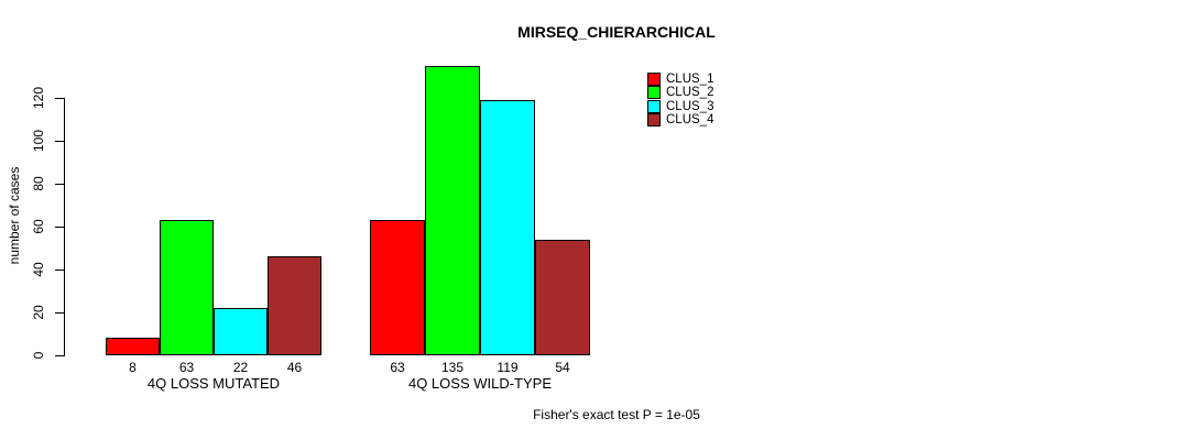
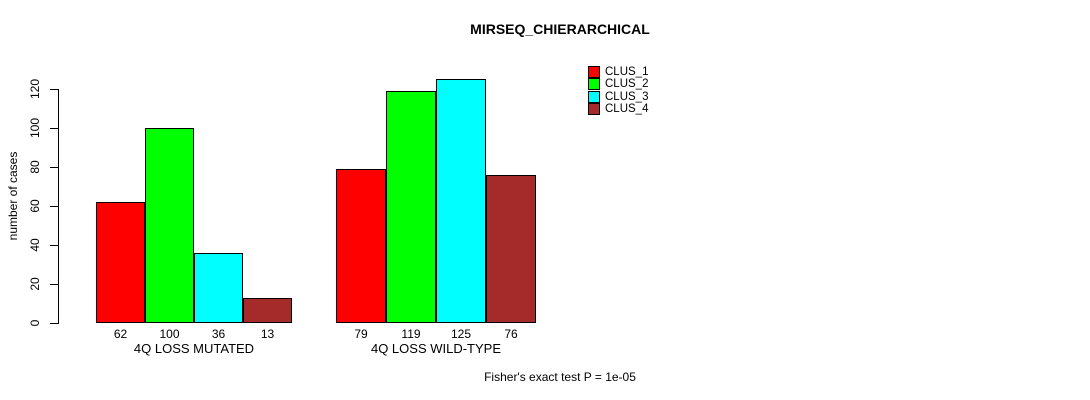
CLUS_1/4Q LOSS MUTATED: 8 -> 62
CLUS_2/4Q LOSS MUTATED: 63 -> 100
CLUS_3/4Q LOSS MUTATED: 22 -> 36
CLUS_4/4Q LOSS MUTATED: 46 -> 13
CLUS_1/4Q LOSS WILD-TYPE: 63 -> 79
CLUS_2/4Q LOSS WILD-TYPE: 135 -> 119
CLUS_3/4Q LOSS WILD-TYPE: 119 -> 125
CLUS_4/4Q LOSS WILD-TYPE: 54 -> 76
